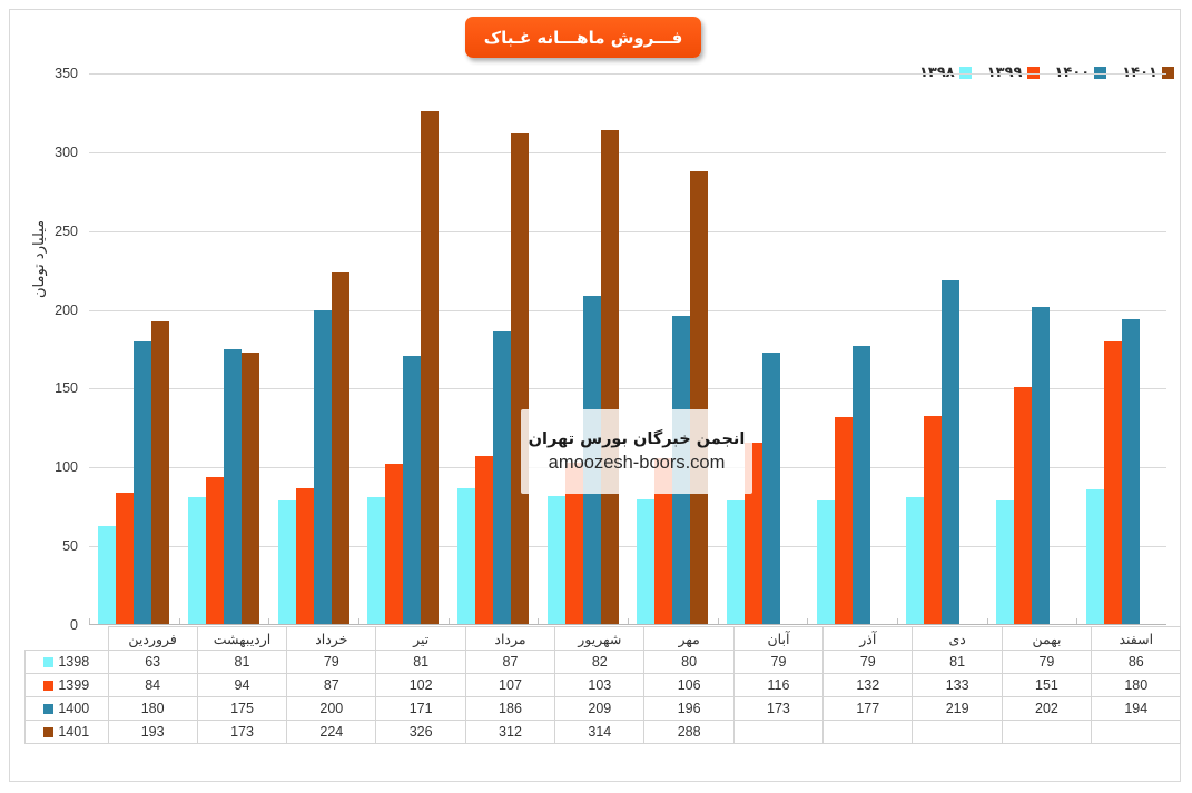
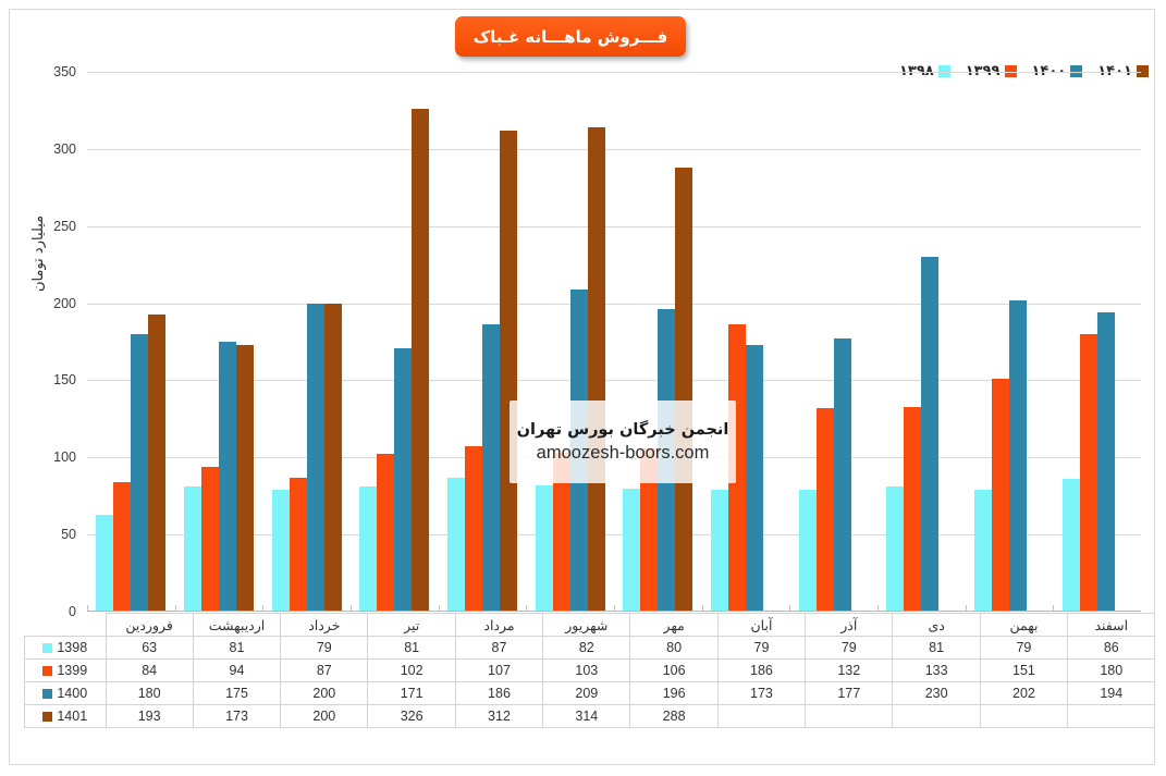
1401/خرداد: 224 -> 200
1399/آبان: 116 -> 186
1400/دی: 219 -> 230
